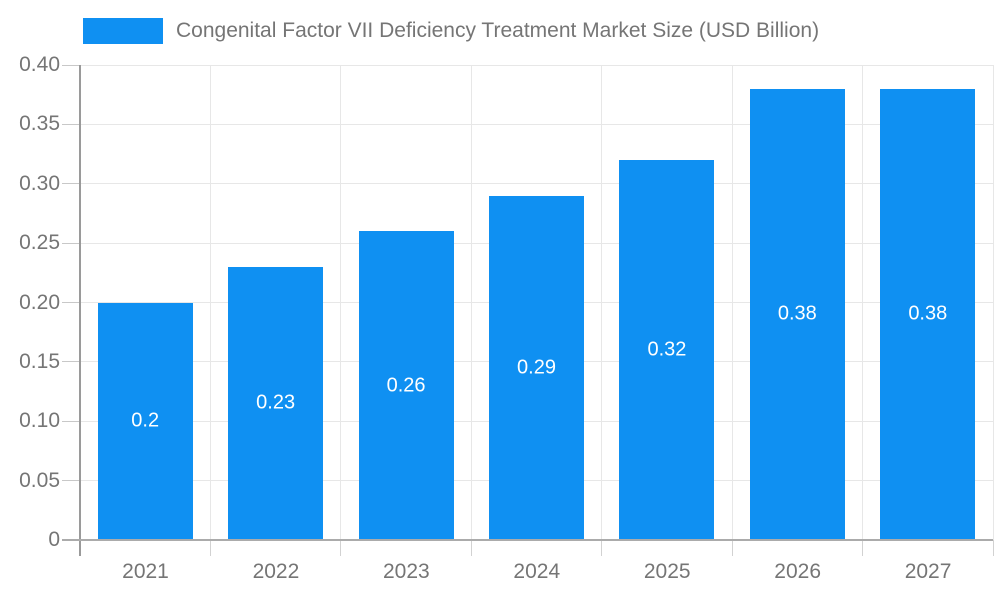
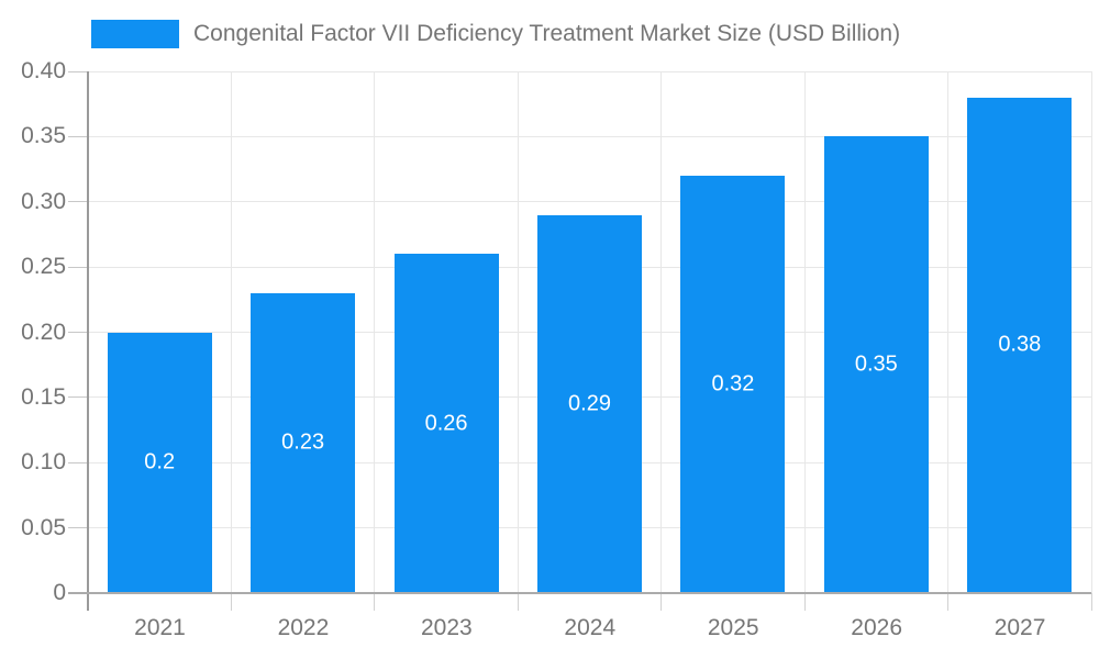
2026: 0.38 -> 0.35
